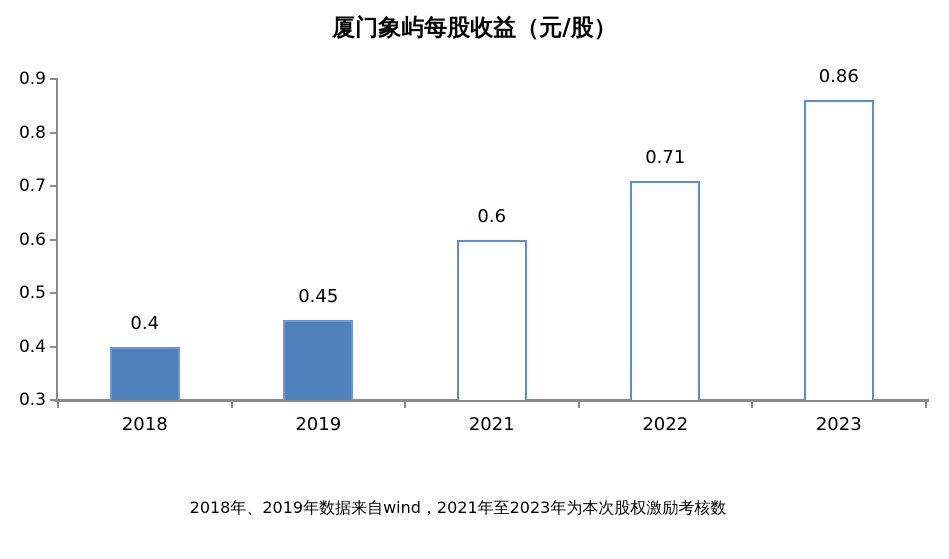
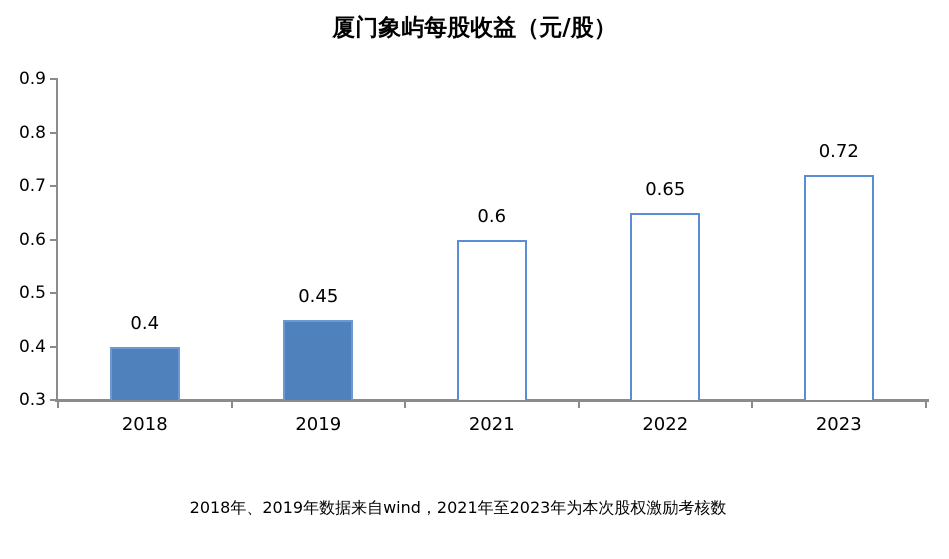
2022: 0.71 -> 0.65
2023: 0.86 -> 0.72
